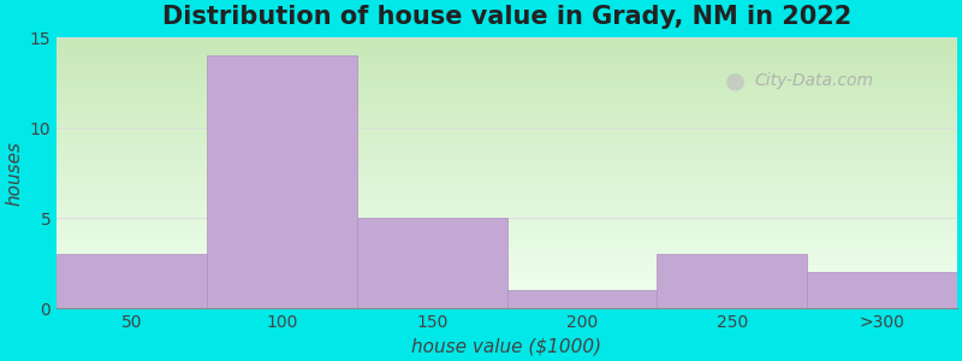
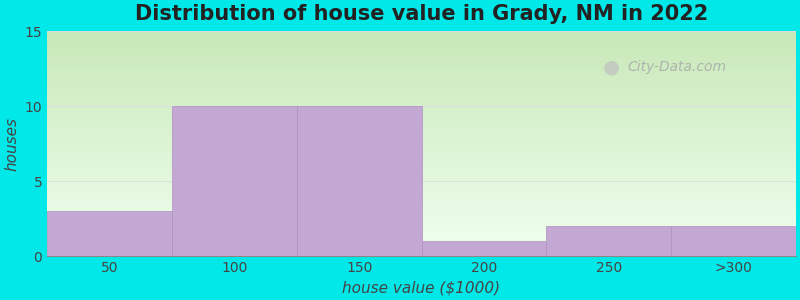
100: 14 -> 10
150: 5 -> 10
250: 3 -> 2
